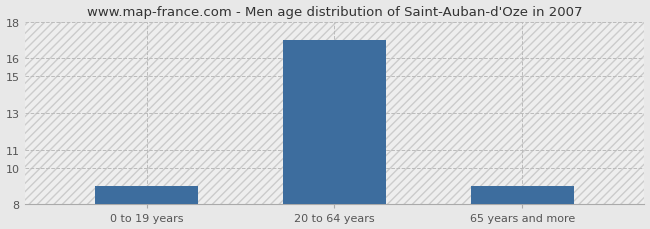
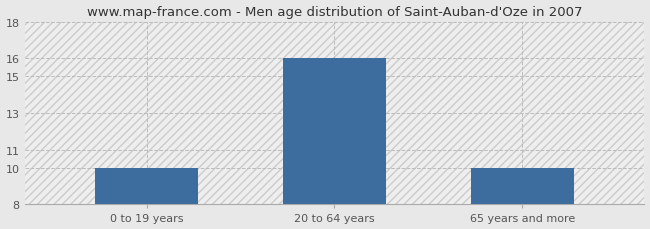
0 to 19 years: 9 -> 10
20 to 64 years: 17 -> 16
65 years and more: 9 -> 10
